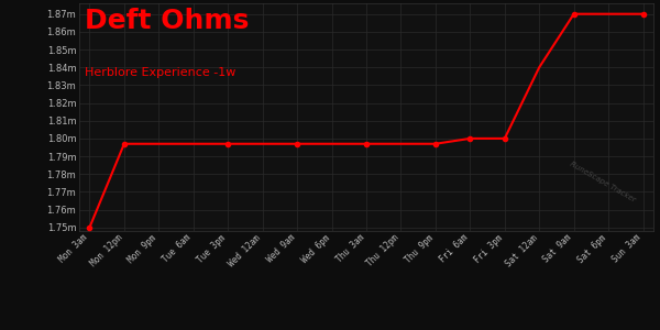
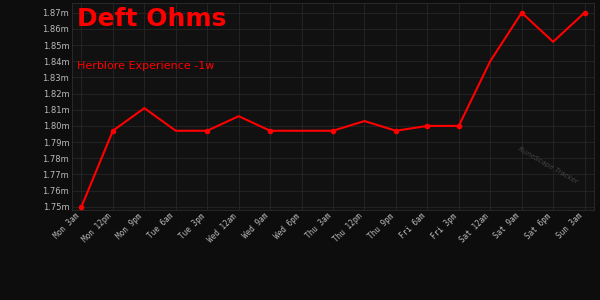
Mon 9pm: 1.797m -> 1.811m
Wed 12am: 1.797m -> 1.806m
Thu 12pm: 1.797m -> 1.803m
Sat 6pm: 1.870m -> 1.852m
